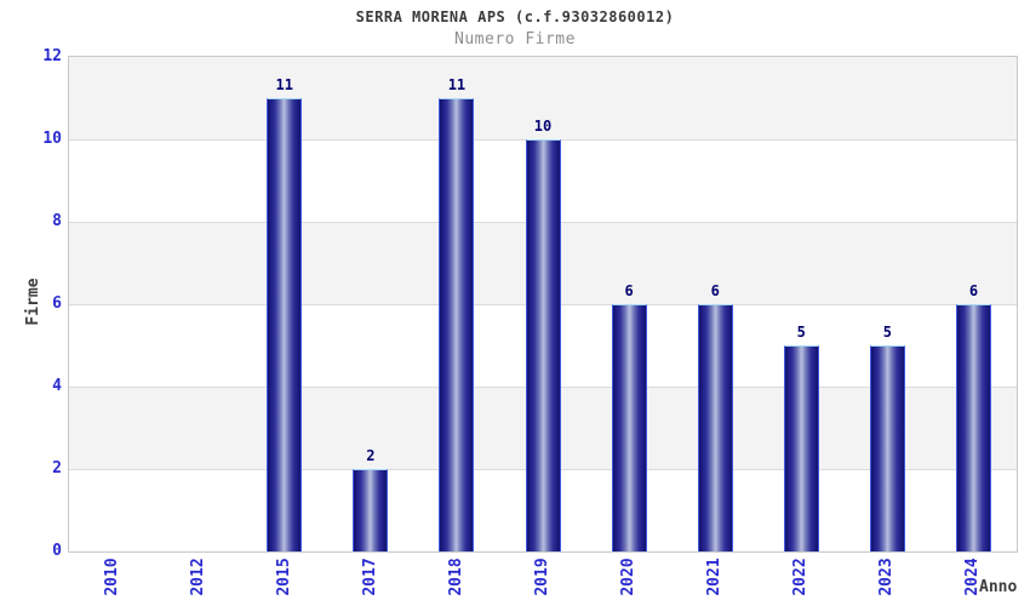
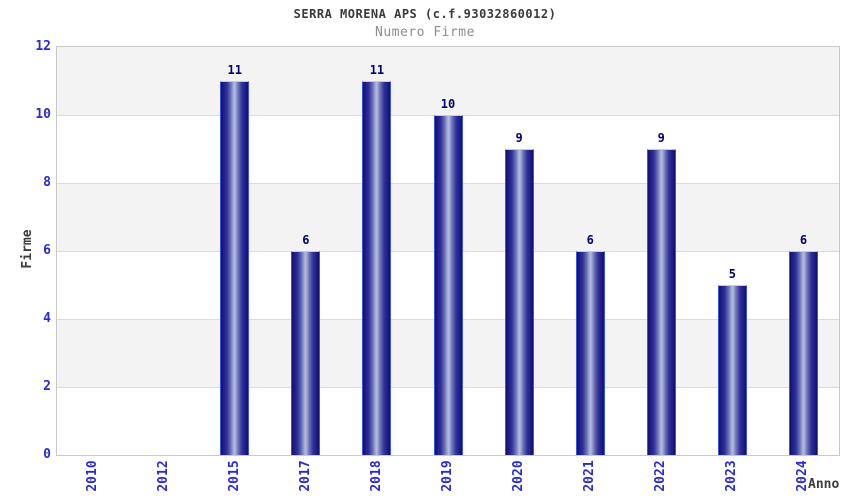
2017: 2 -> 6
2020: 6 -> 9
2022: 5 -> 9
